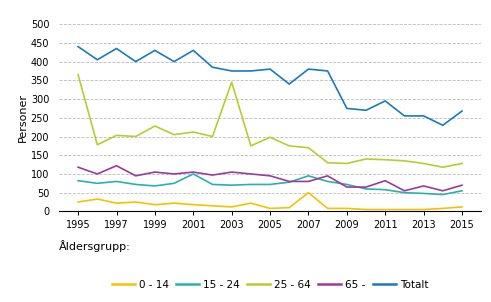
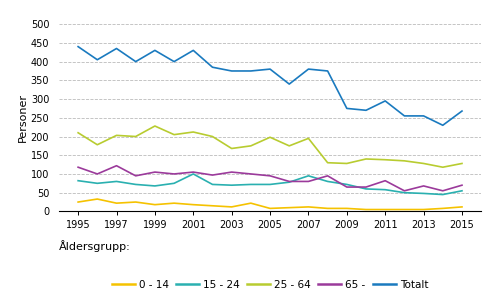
25 - 64/1995: 365 -> 210
25 - 64/2003: 345 -> 168
0 - 14/2007: 50 -> 12
25 - 64/2007: 170 -> 195
